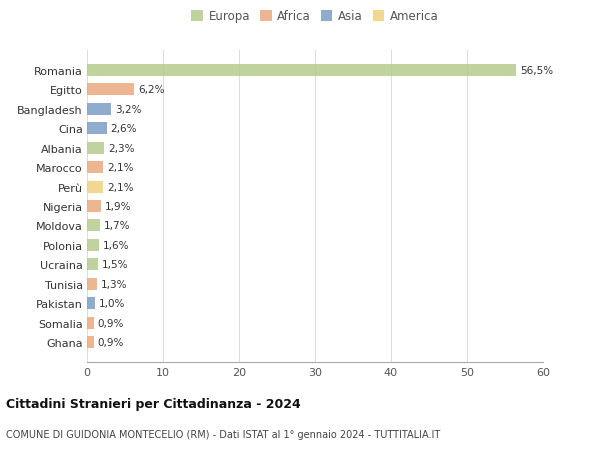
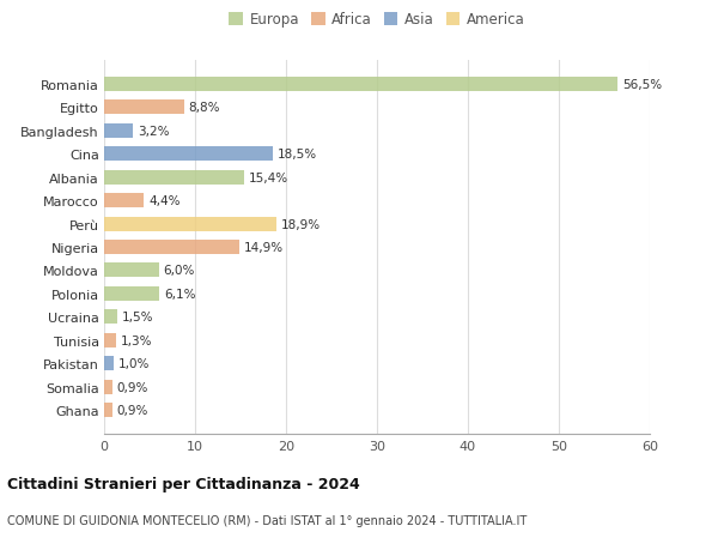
Egitto: 6,2% -> 8,8%
Cina: 2,6% -> 18,5%
Albania: 2,3% -> 15,4%
Marocco: 2,1% -> 4,4%
Perù: 2,1% -> 18,9%
Nigeria: 1,9% -> 14,9%
Moldova: 1,7% -> 6,0%
Polonia: 1,6% -> 6,1%
